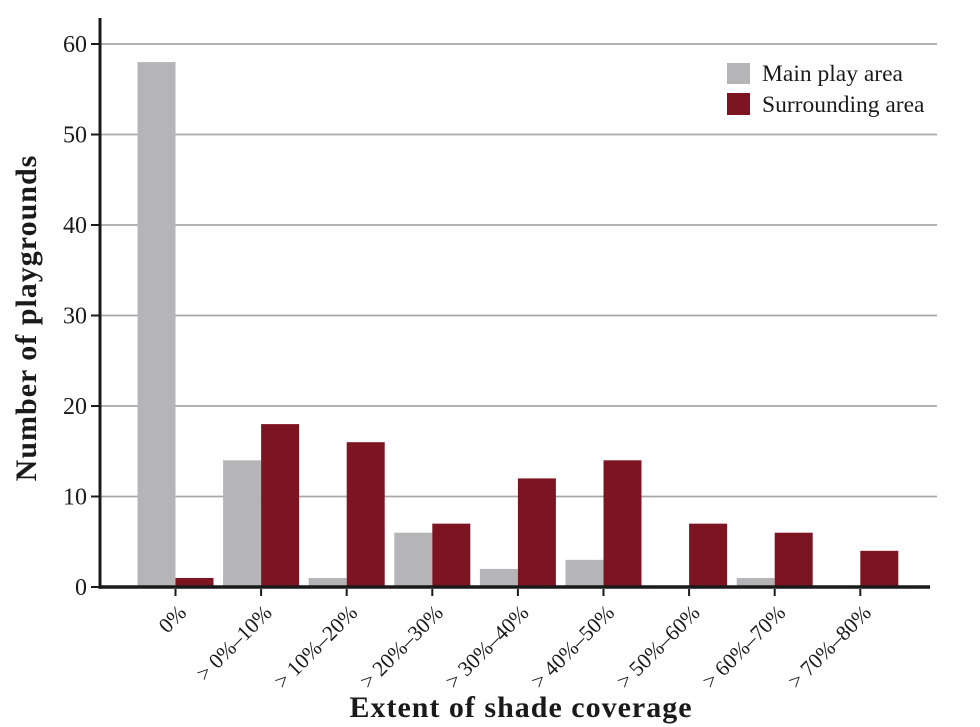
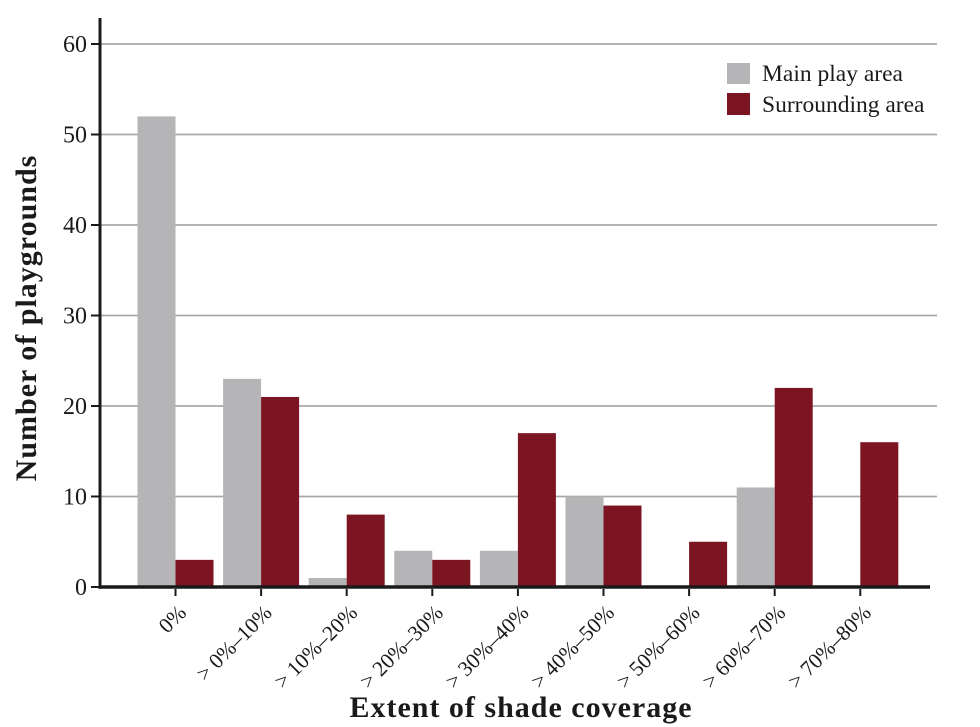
Main play area/0%: 58 -> 52
Surrounding area/0%: 1 -> 3
Main play area/> 0%–10%: 14 -> 23
Surrounding area/> 0%–10%: 18 -> 21
Surrounding area/> 10%–20%: 16 -> 8
Main play area/> 20%–30%: 6 -> 4
Surrounding area/> 20%–30%: 7 -> 3
Main play area/> 30%–40%: 2 -> 4
Surrounding area/> 30%–40%: 12 -> 17
Main play area/> 40%–50%: 3 -> 10
Surrounding area/> 40%–50%: 14 -> 9
Surrounding area/> 50%–60%: 7 -> 5
Main play area/> 60%–70%: 1 -> 11
Surrounding area/> 60%–70%: 6 -> 22
Surrounding area/> 70%–80%: 4 -> 16
